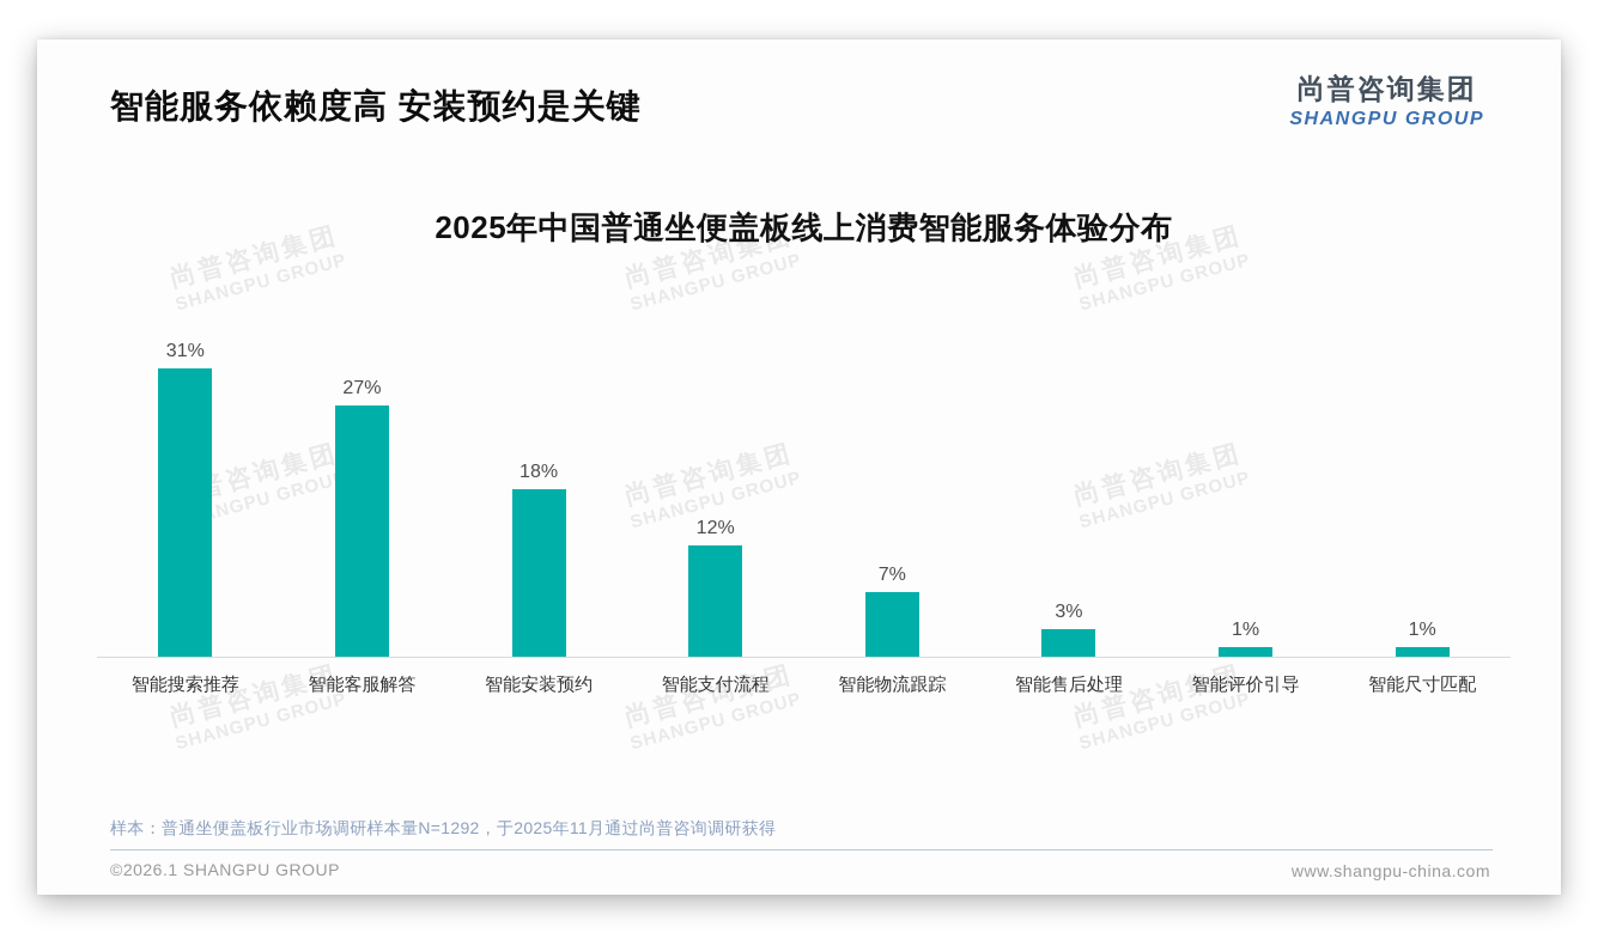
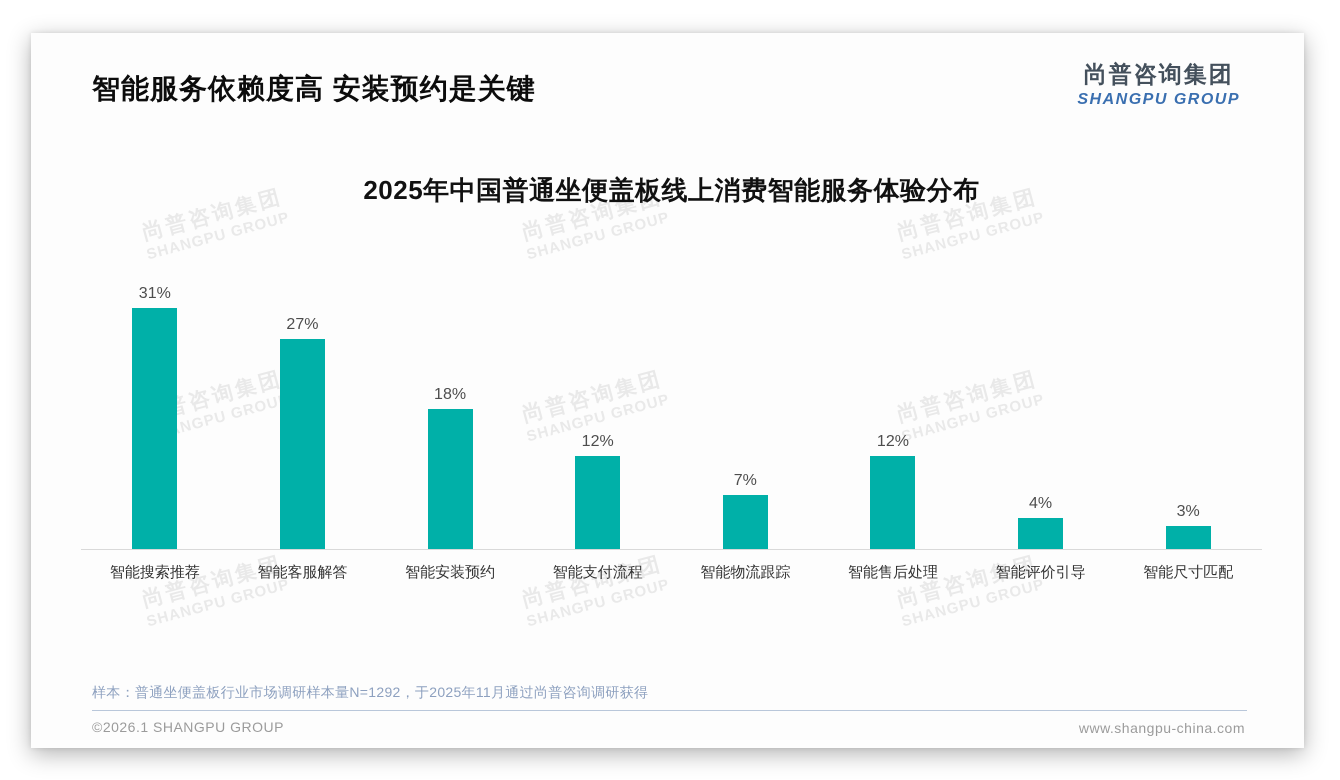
智能售后处理: 3% -> 12%
智能评价引导: 1% -> 4%
智能尺寸匹配: 1% -> 3%
